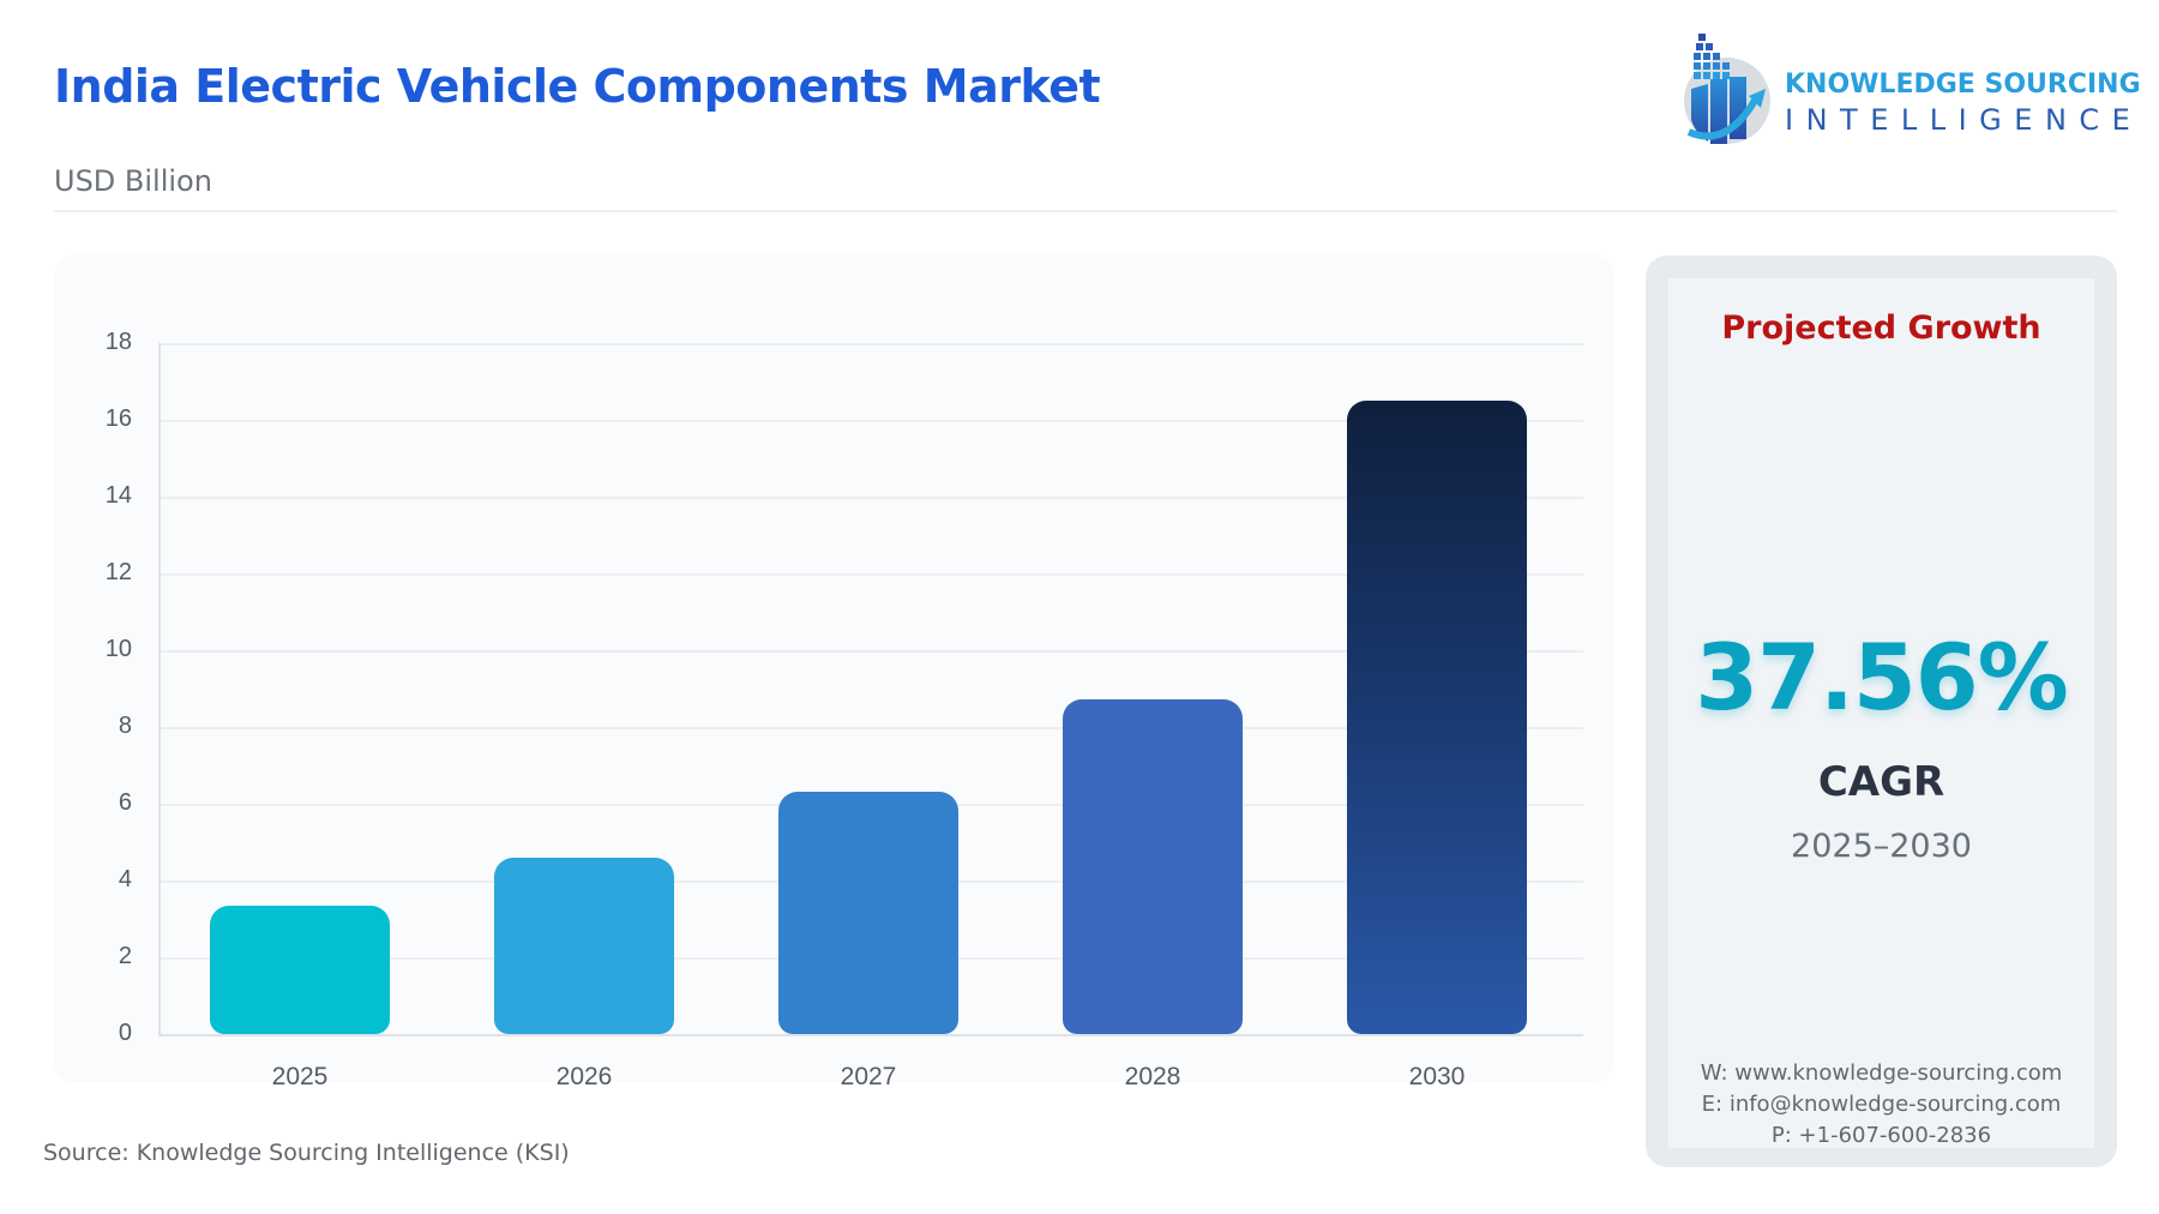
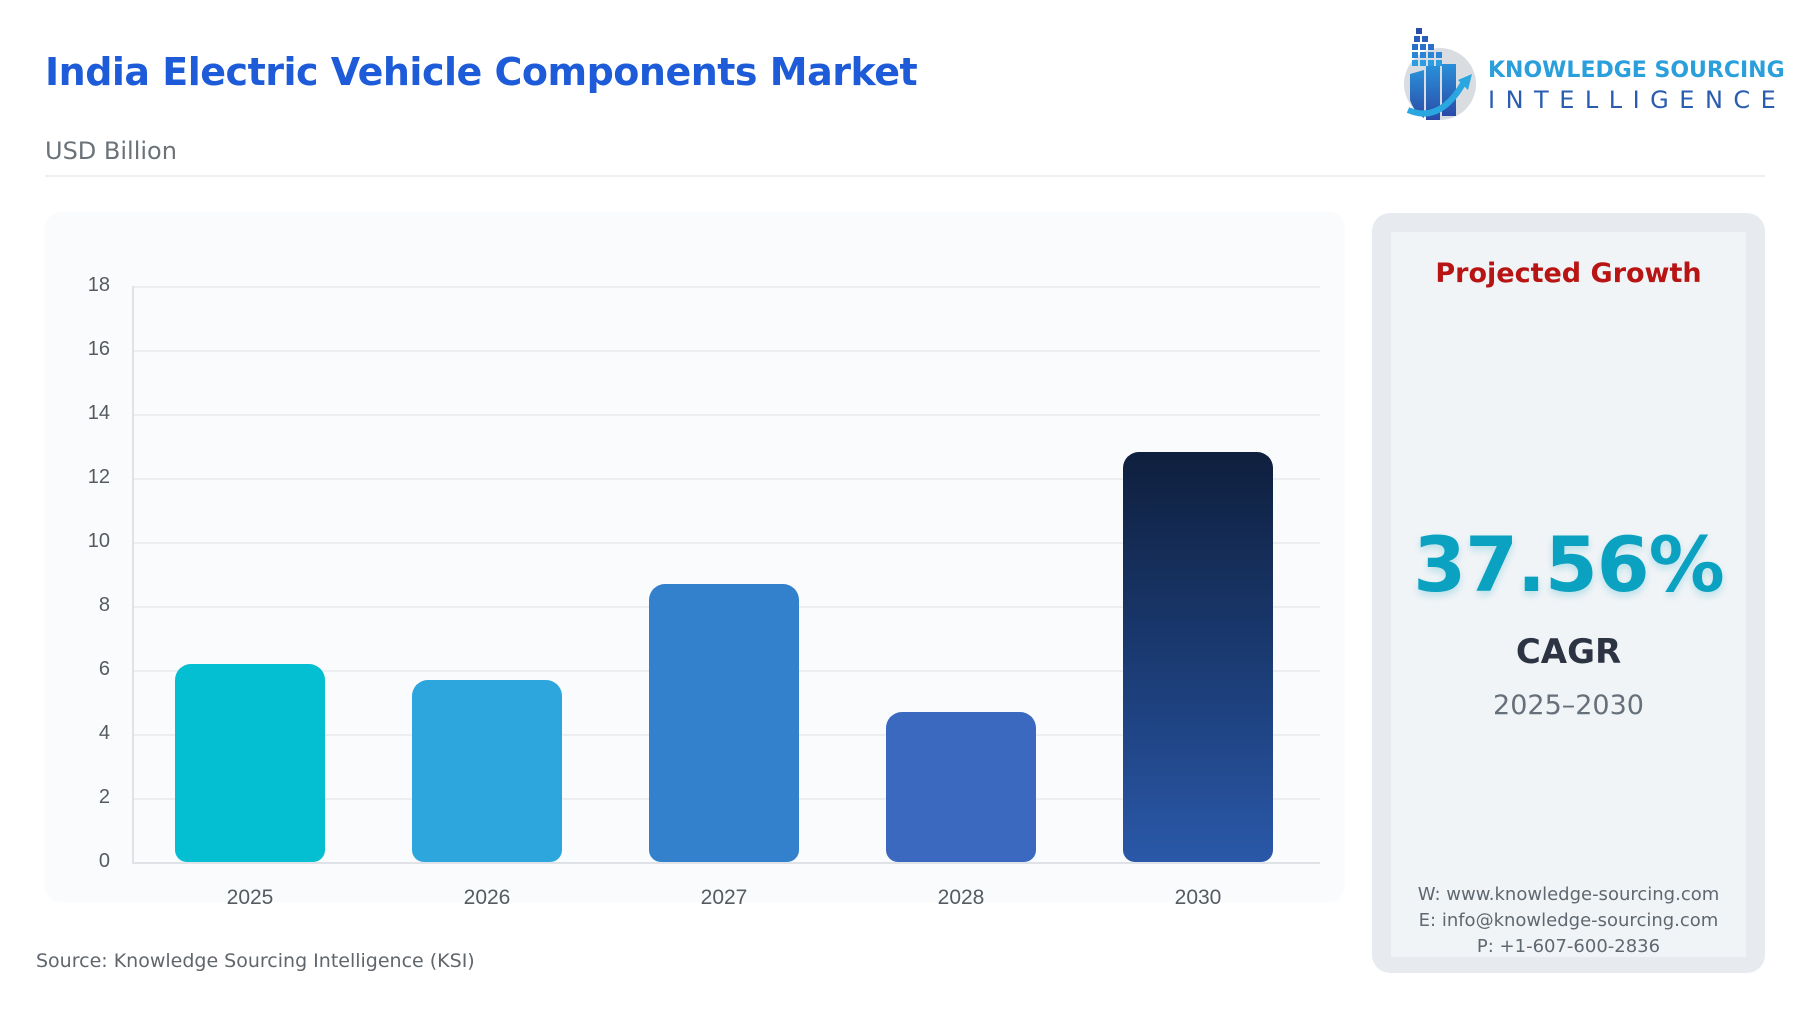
2025: 3.4 -> 6.2
2026: 4.6 -> 5.7
2027: 6.3 -> 8.7
2028: 8.7 -> 4.7
2030: 16.5 -> 12.8
